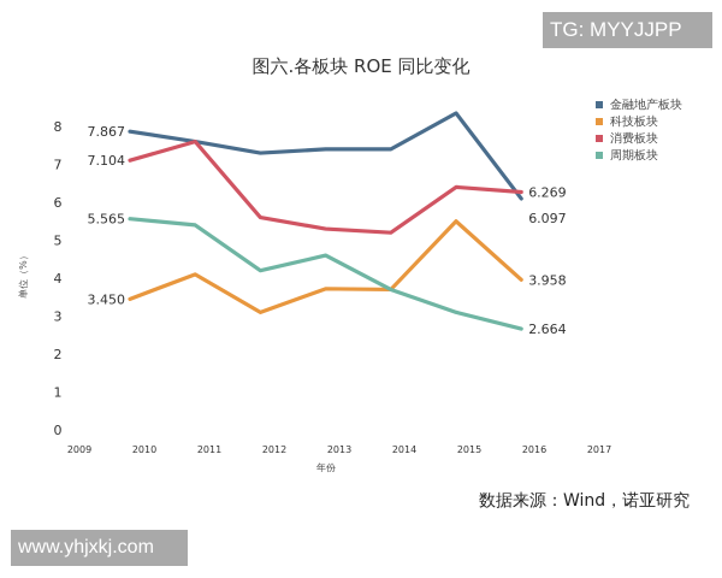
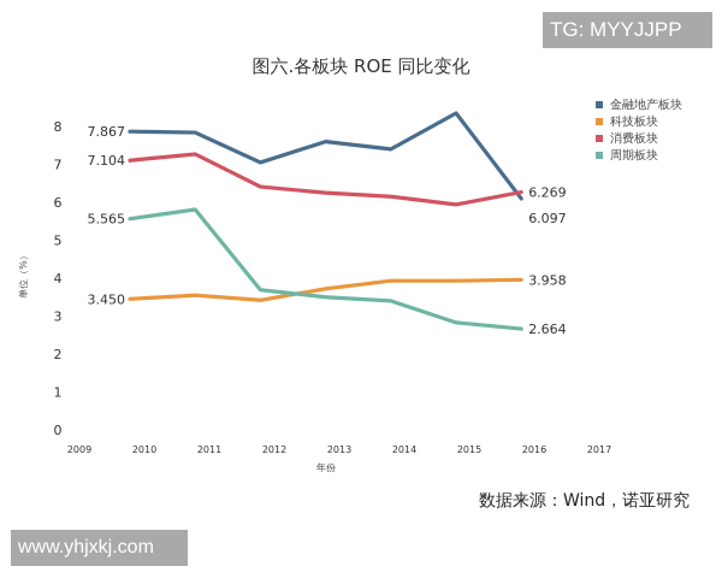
金融地产板块/2011: 7.6 -> 7.8
科技板块/2011: 4.1 -> 3.5
消费板块/2011: 7.6 -> 7.3
周期板块/2011: 5.4 -> 5.8
金融地产板块/2012: 7.3 -> 7.0
科技板块/2012: 3.1 -> 3.4
消费板块/2012: 5.6 -> 6.4
周期板块/2012: 4.2 -> 3.7
金融地产板块/2013: 7.4 -> 7.6
消费板块/2013: 5.3 -> 6.2
周期板块/2013: 4.6 -> 3.5
科技板块/2014: 3.7 -> 3.9
消费板块/2014: 5.2 -> 6.2
周期板块/2014: 3.7 -> 3.4
科技板块/2015: 5.5 -> 3.9
消费板块/2015: 6.4 -> 5.9
周期板块/2015: 3.1 -> 2.8
